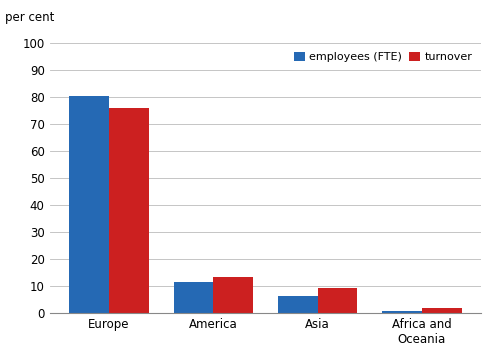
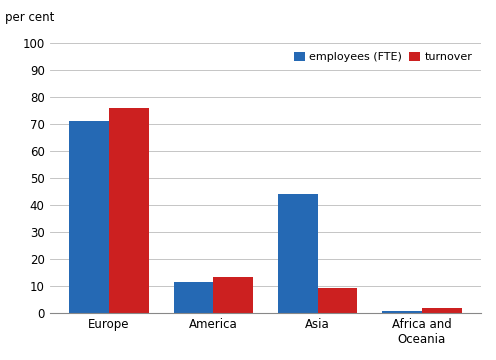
employees (FTE)/Europe: 80.5 -> 71.0
employees (FTE)/Asia: 6.5 -> 44.0
